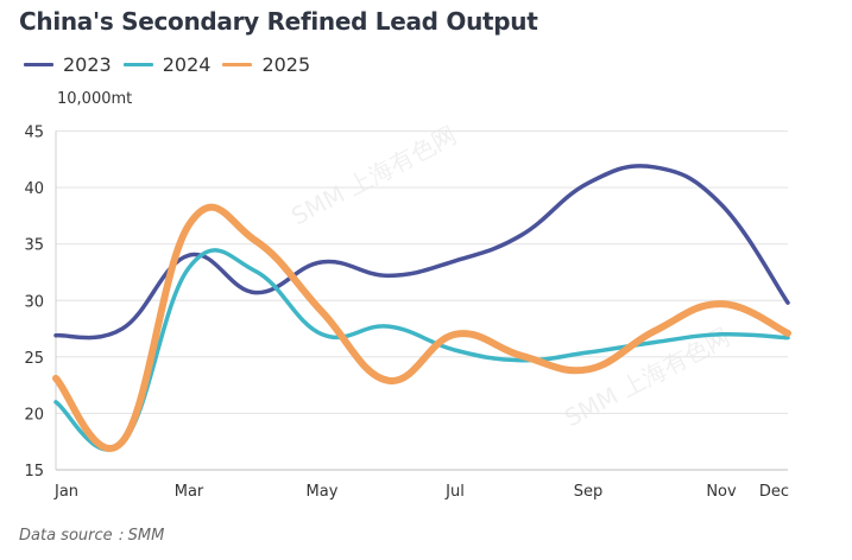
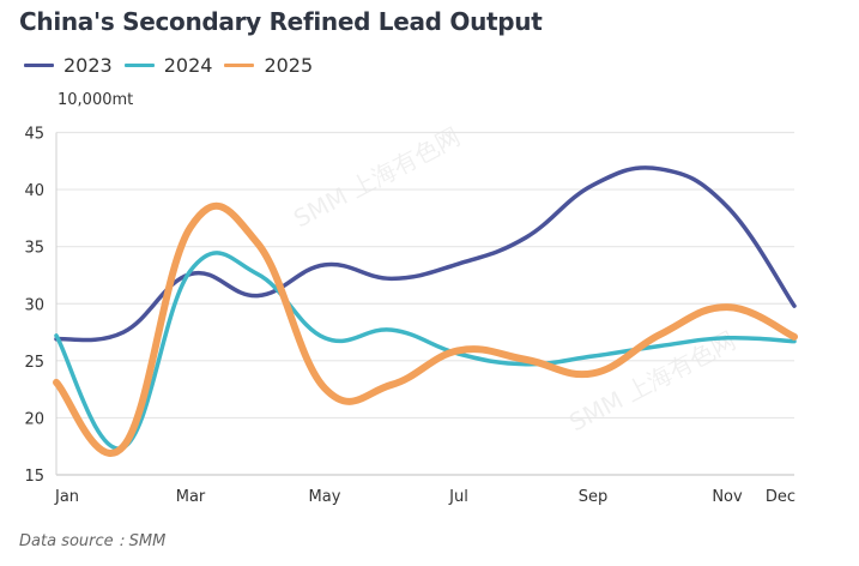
2024/Jan: 21 -> 27
2023/Mar: 34 -> 33
2025/May: 29 -> 23
2025/Jul: 27 -> 26
